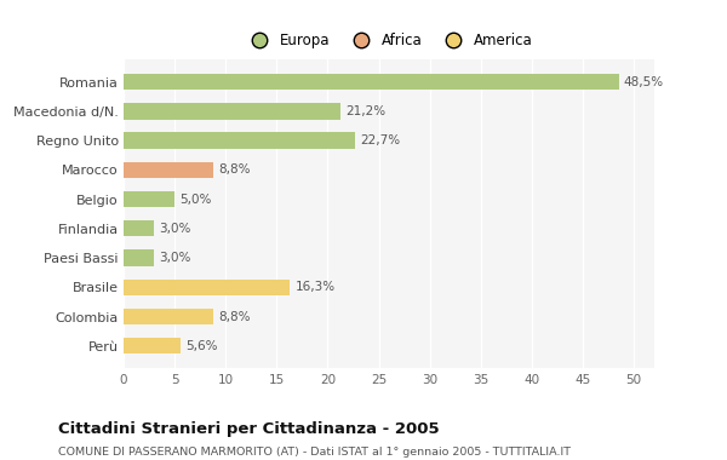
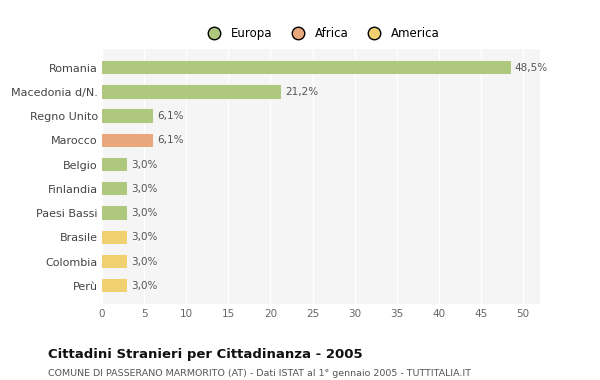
Regno Unito: 22,7% -> 6,1%
Marocco: 8,8% -> 6,1%
Belgio: 5,0% -> 3,0%
Brasile: 16,3% -> 3,0%
Colombia: 8,8% -> 3,0%
Perù: 5,6% -> 3,0%
